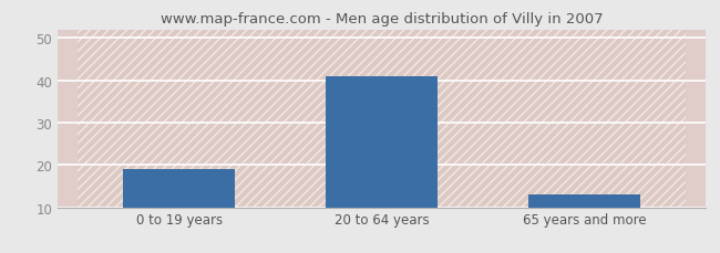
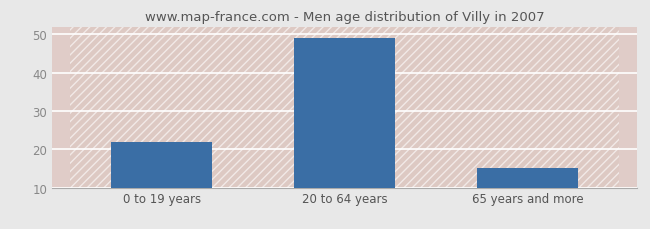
0 to 19 years: 19 -> 22
20 to 64 years: 41 -> 49
65 years and more: 13 -> 15
